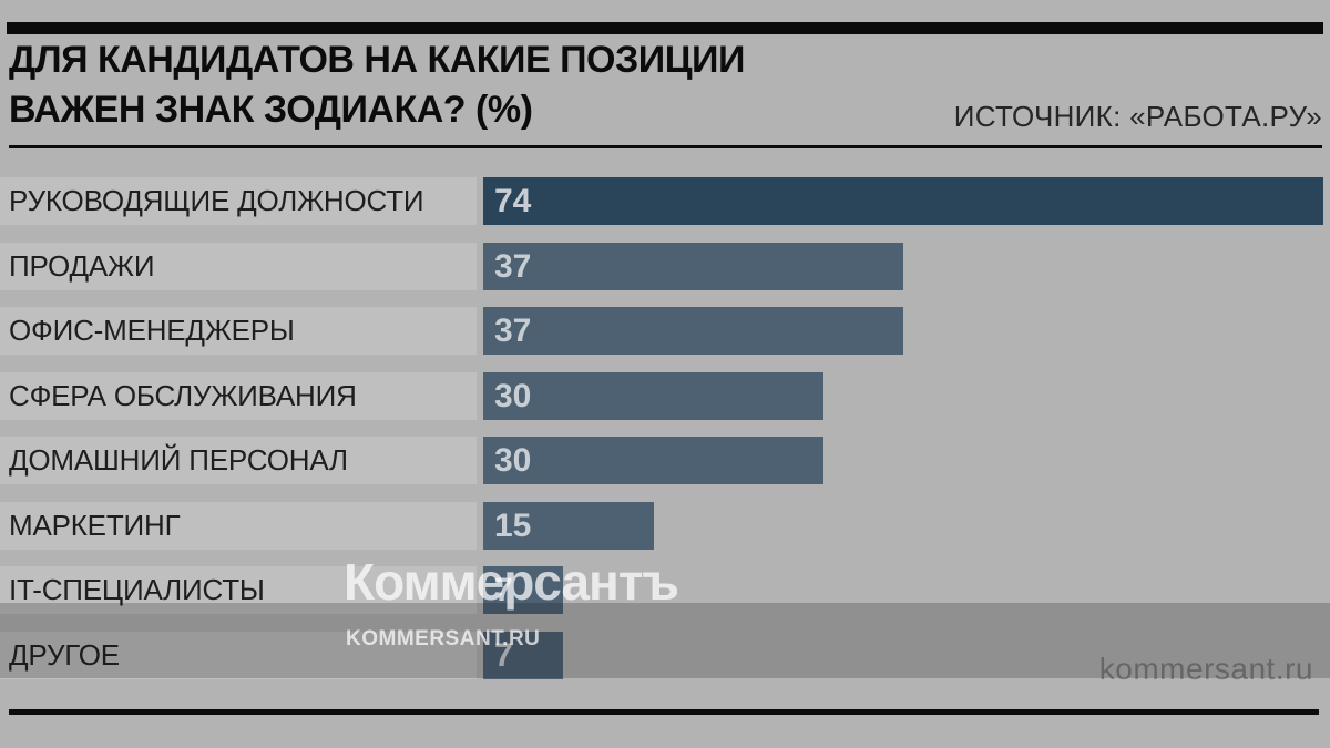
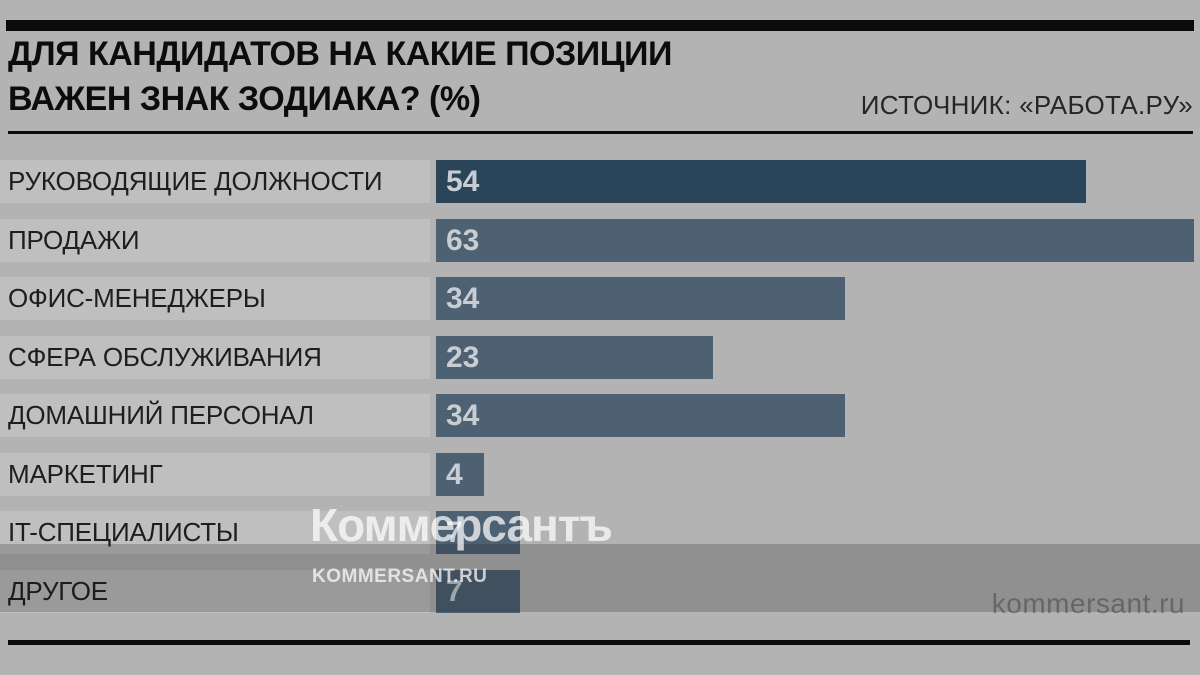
РУКОВОДЯЩИЕ ДОЛЖНОСТИ: 74 -> 54
ПРОДАЖИ: 37 -> 63
ОФИС-МЕНЕДЖЕРЫ: 37 -> 34
СФЕРА ОБСЛУЖИВАНИЯ: 30 -> 23
ДОМАШНИЙ ПЕРСОНАЛ: 30 -> 34
МАРКЕТИНГ: 15 -> 4
